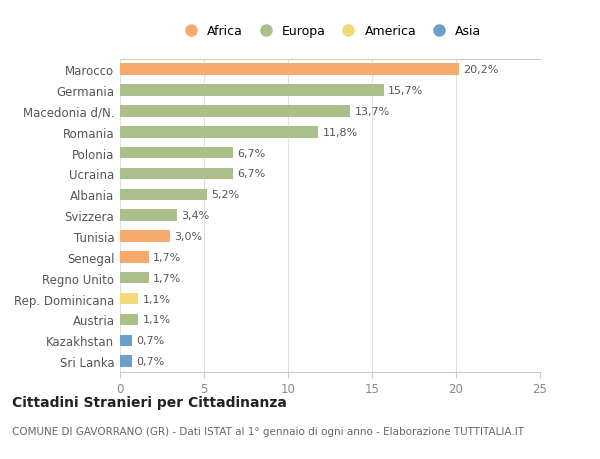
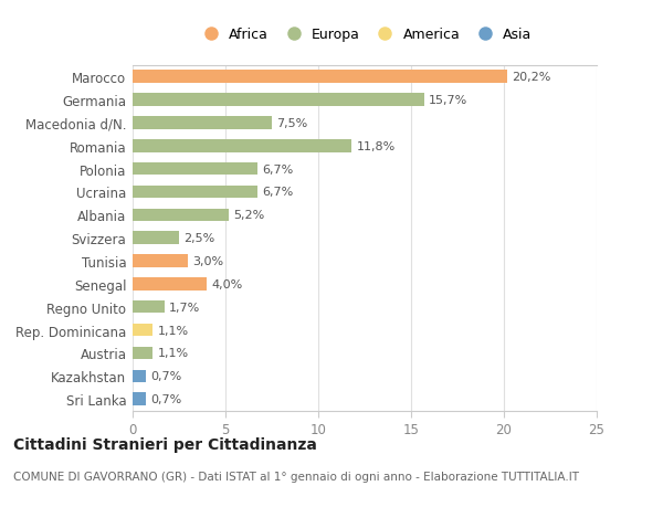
Macedonia d/N.: 13,7% -> 7,5%
Svizzera: 3,4% -> 2,5%
Senegal: 1,7% -> 4,0%
